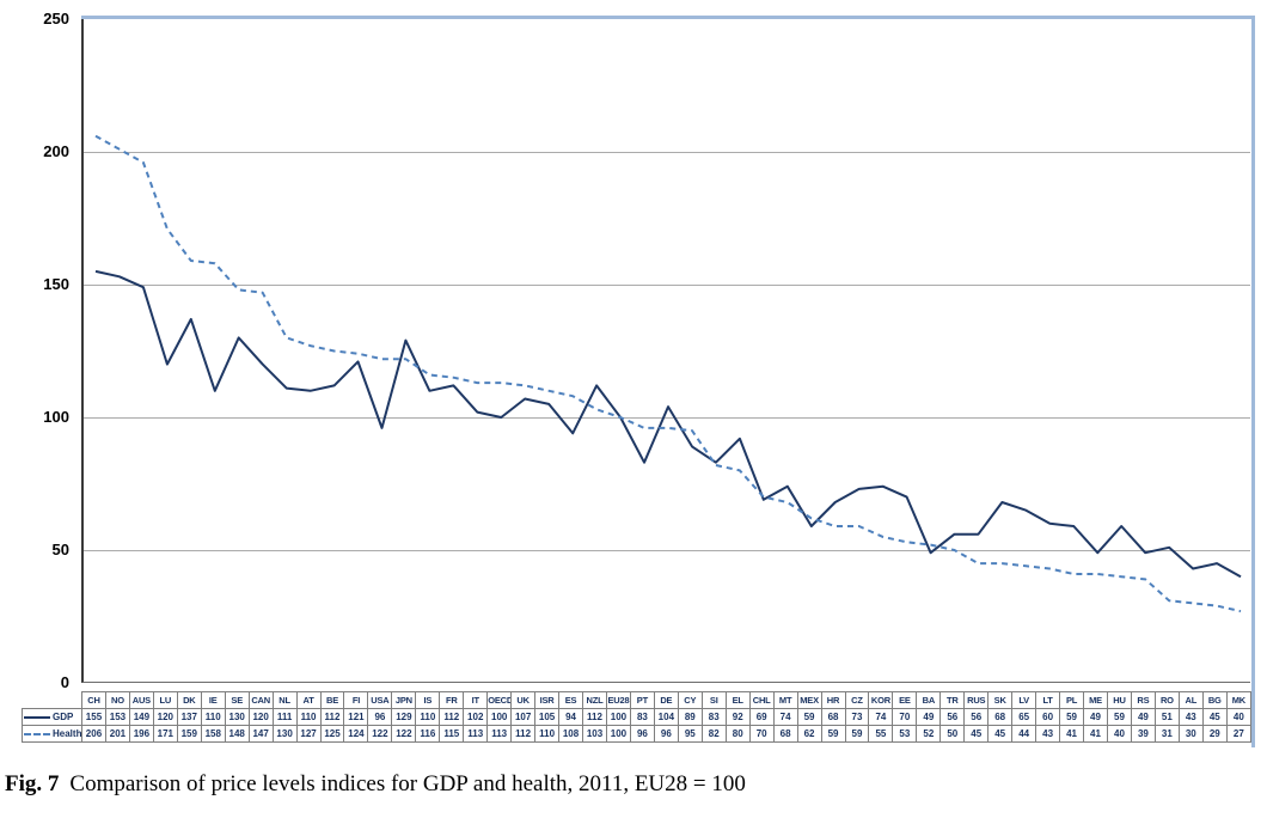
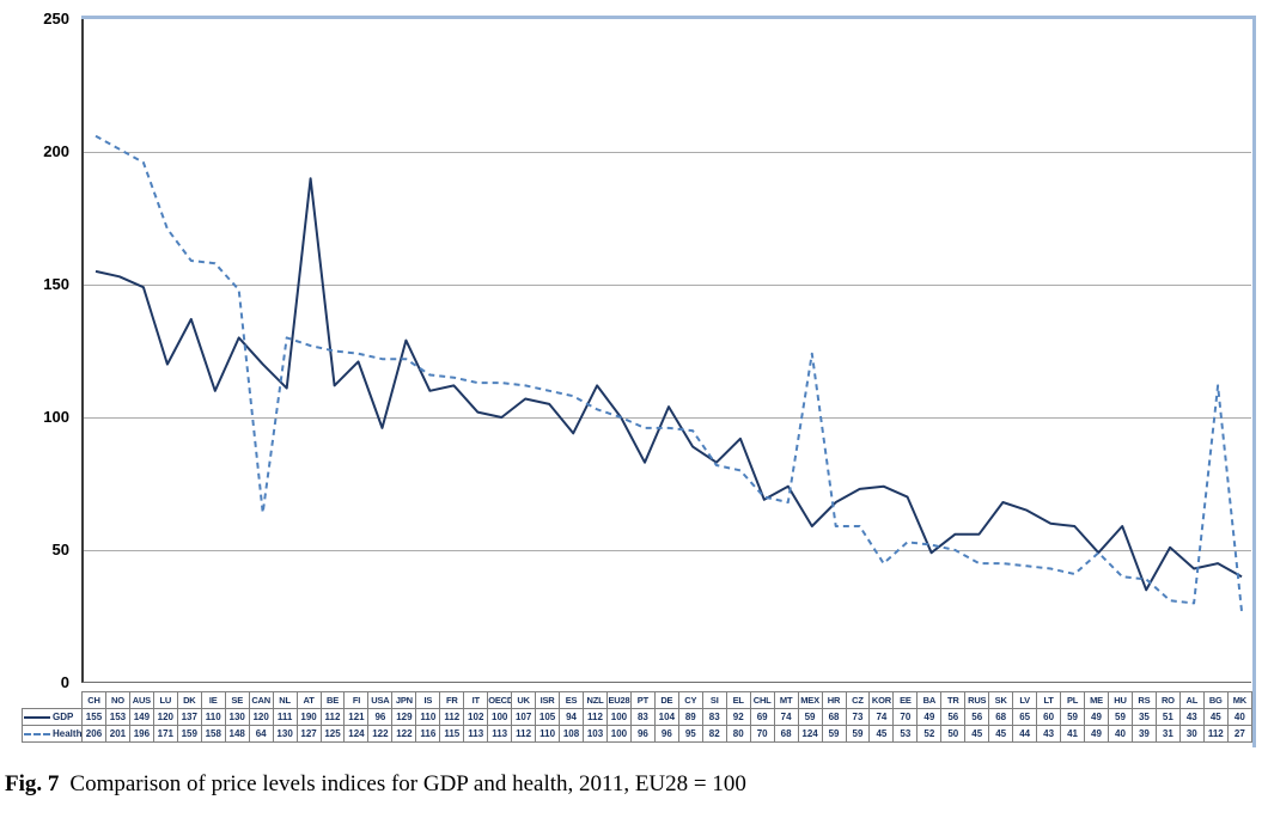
Health/CAN: 147 -> 64
GDP/AT: 110 -> 190
Health/MEX: 62 -> 124
Health/KOR: 55 -> 45
Health/ME: 41 -> 49
GDP/RS: 49 -> 35
Health/BG: 29 -> 112
